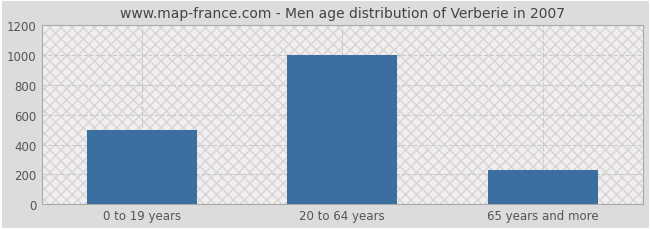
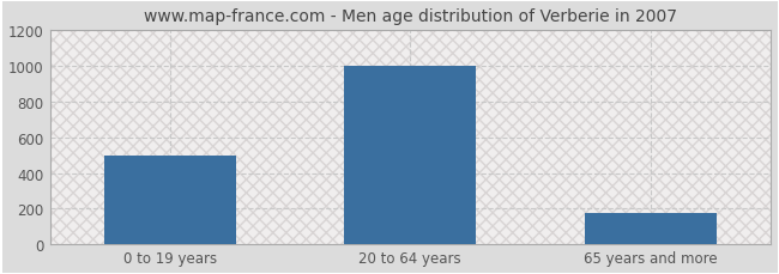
65 years and more: 230 -> 180
